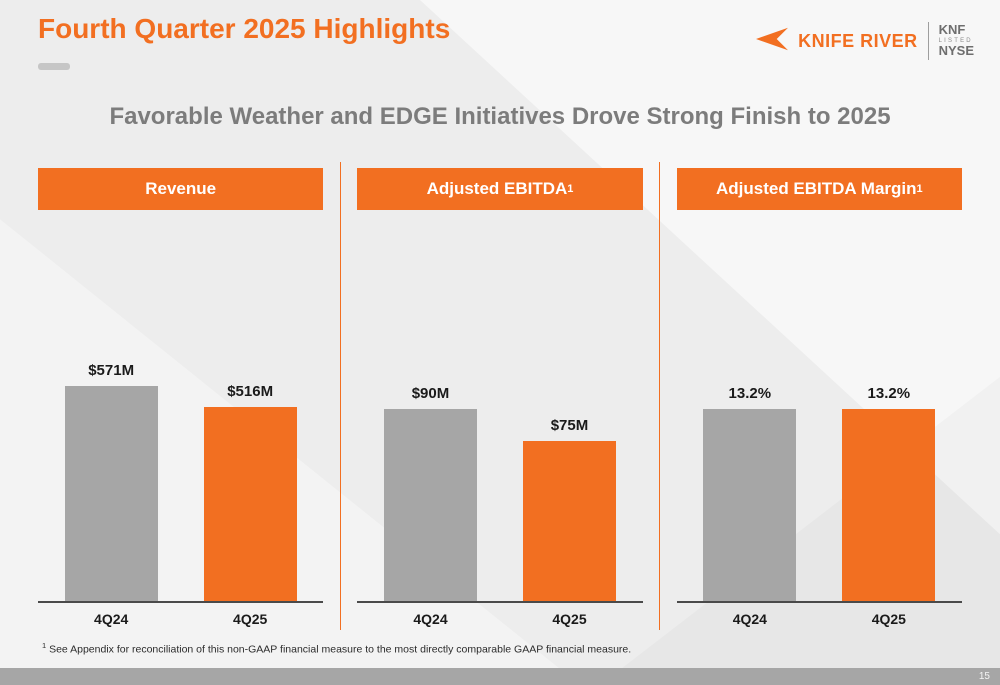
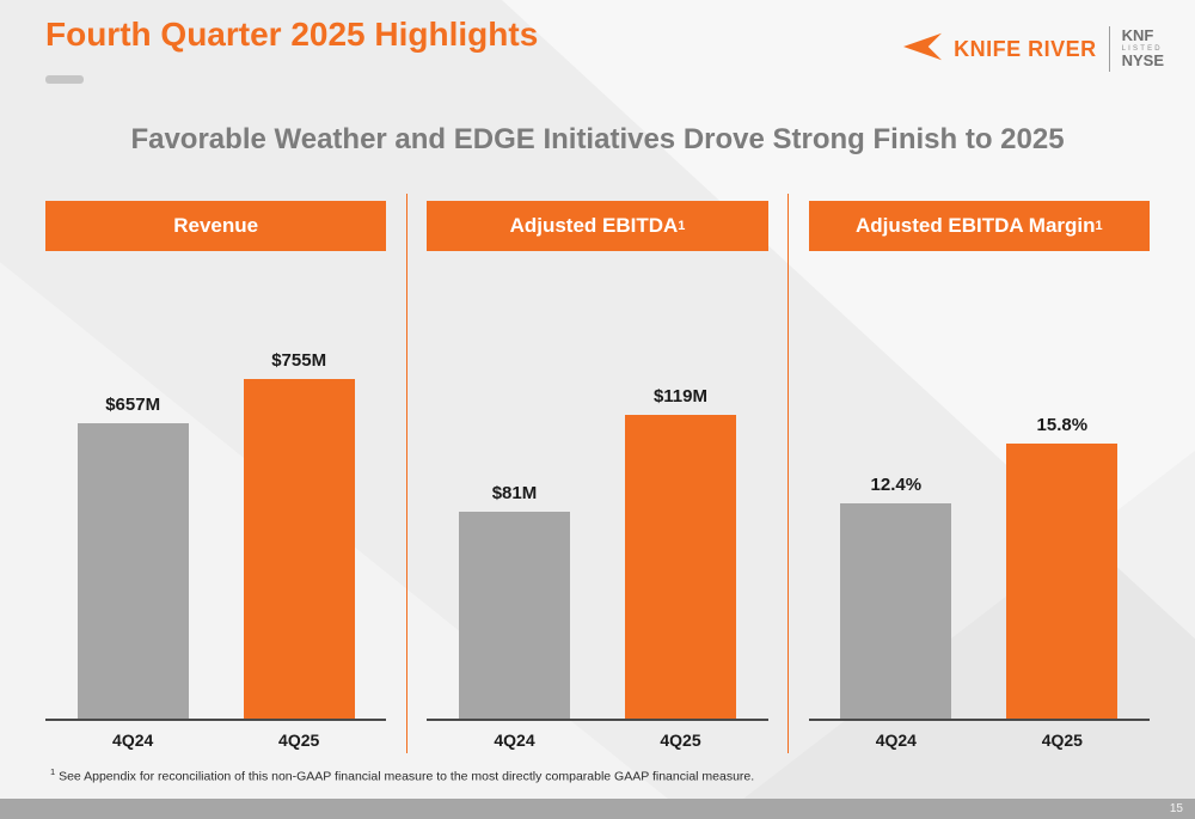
Revenue/4Q24: $571M -> $657M
Revenue/4Q25: $516M -> $755M
Adjusted EBITDA/4Q24: $90M -> $81M
Adjusted EBITDA/4Q25: $75M -> $119M
Adjusted EBITDA Margin/4Q24: 13.2% -> 12.4%
Adjusted EBITDA Margin/4Q25: 13.2% -> 15.8%
